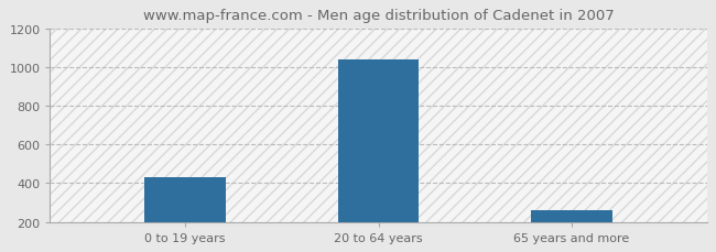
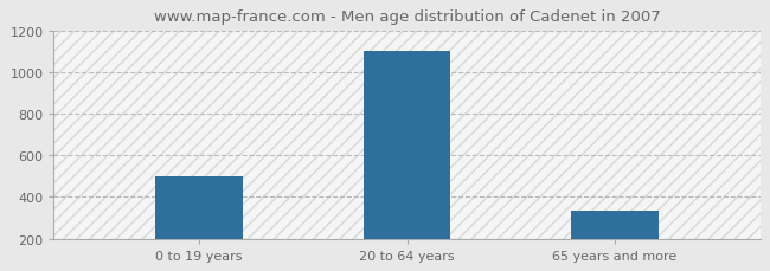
0 to 19 years: 430 -> 500
20 to 64 years: 1040 -> 1100
65 years and more: 260 -> 340
